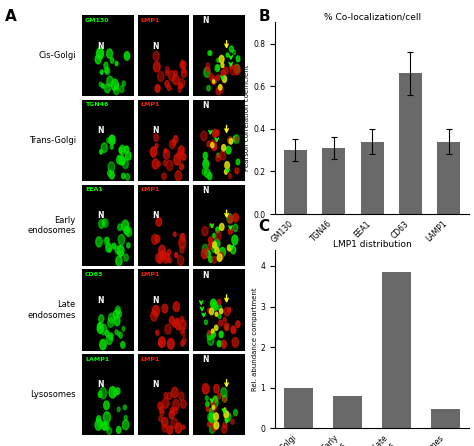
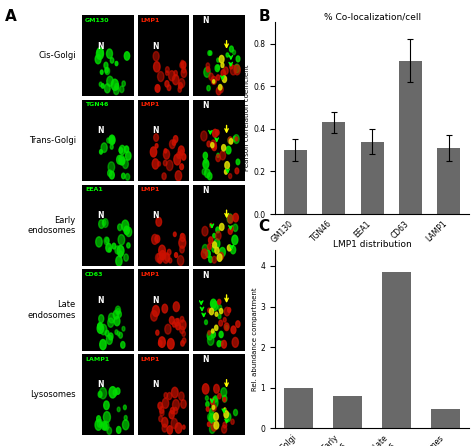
% Co-localization/cell/TGN46: 0.31 -> 0.43
% Co-localization/cell/CD63: 0.66 -> 0.72
% Co-localization/cell/LAMP1: 0.34 -> 0.31
